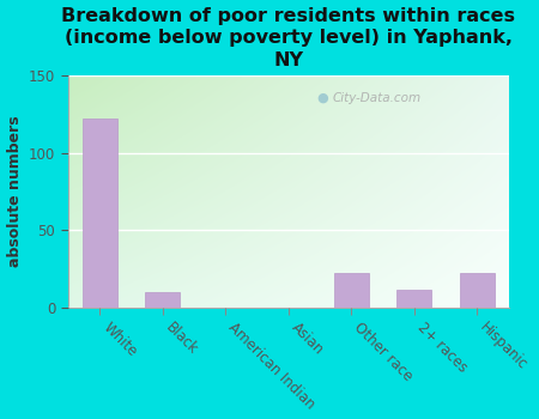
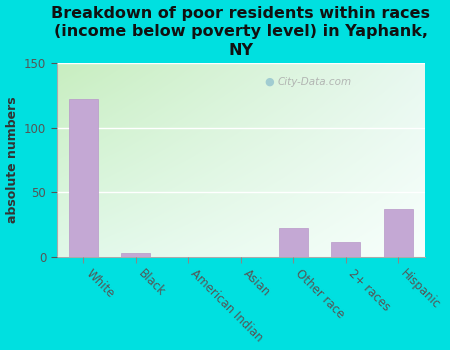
Black: 10 -> 3
Hispanic: 22 -> 37
